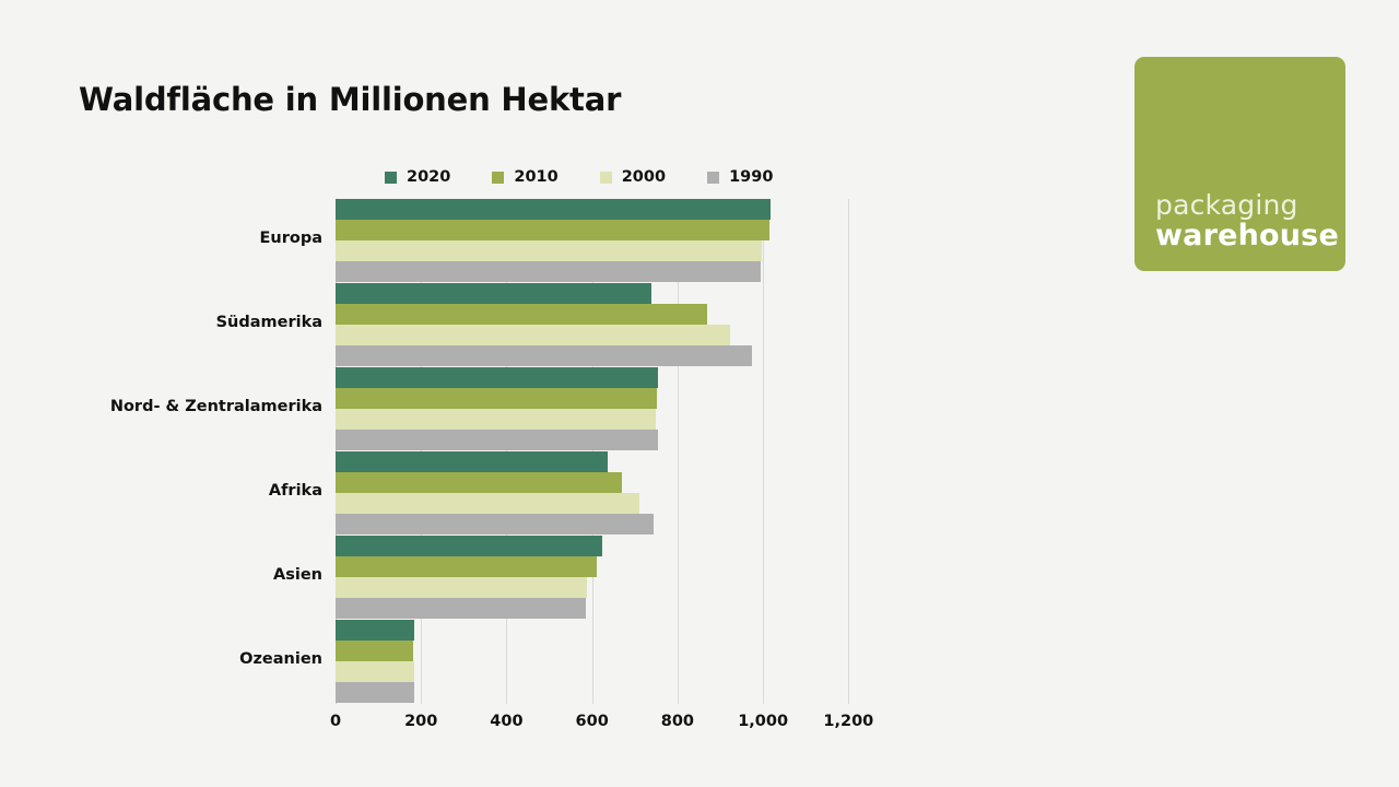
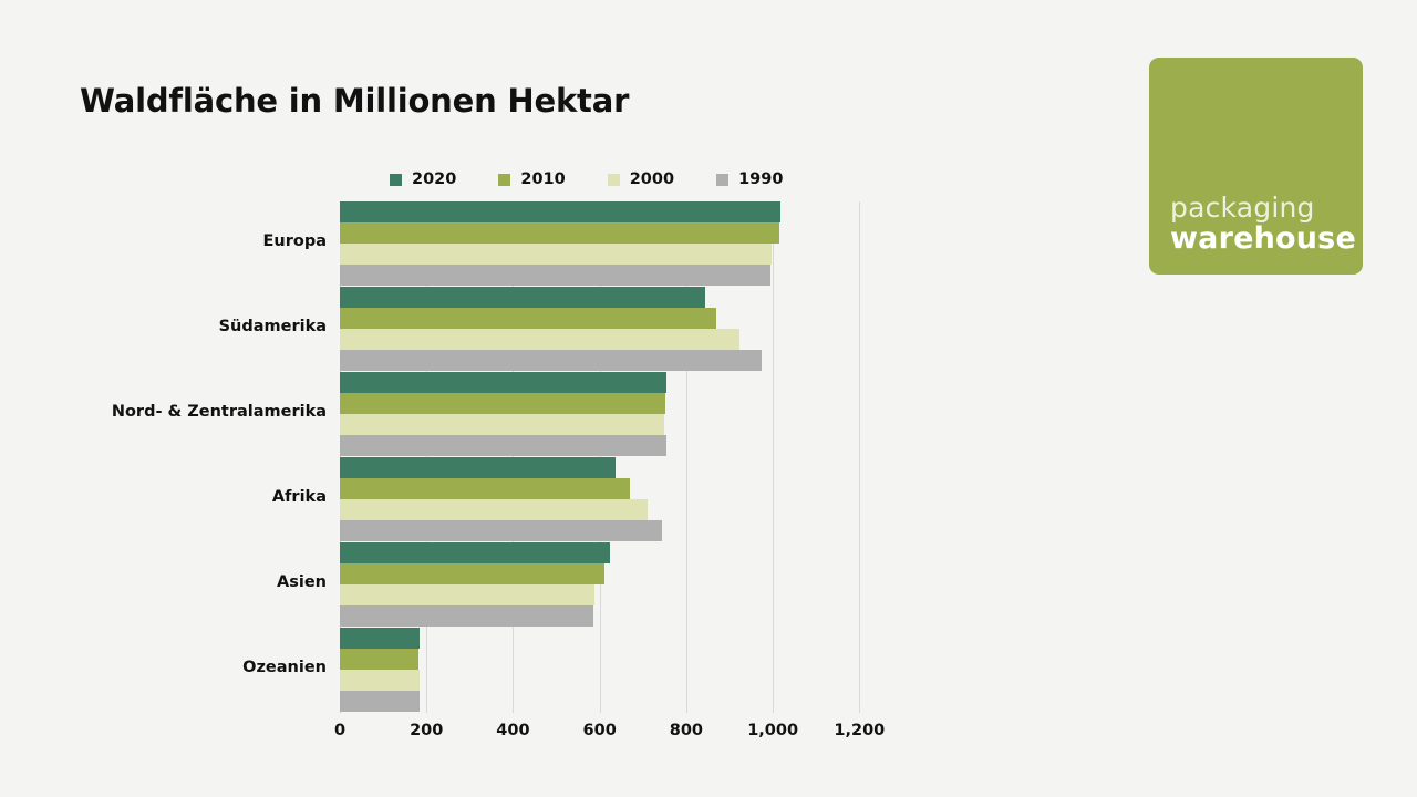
2020/Südamerika: 740 -> 840
